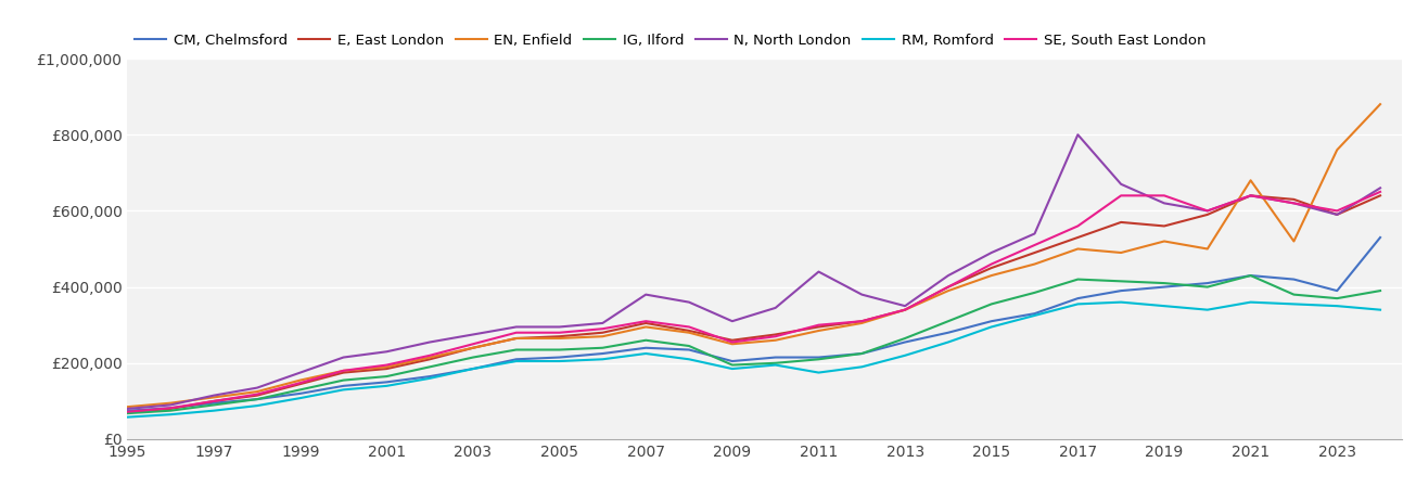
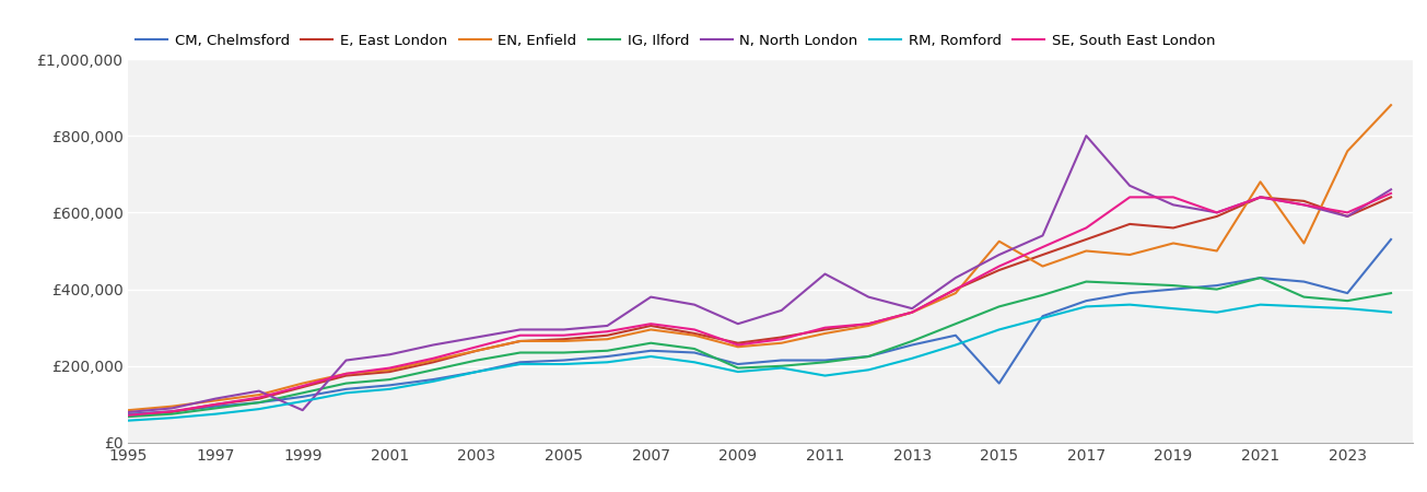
N, North London/1999: £175,000 -> £85,000
CM, Chelmsford/2015: £310,000 -> £155,000
EN, Enfield/2015: £430,000 -> £525,000
